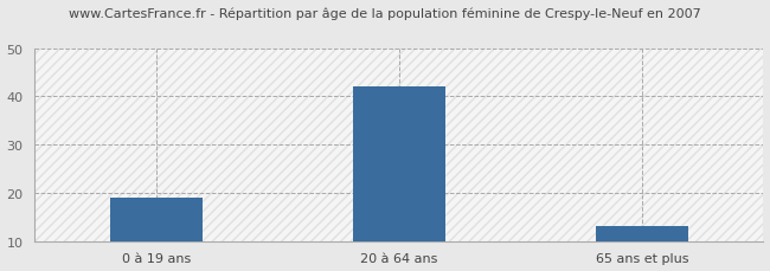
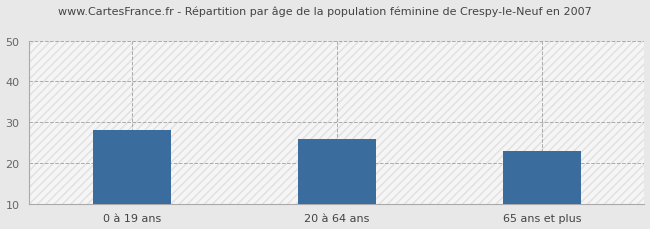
0 à 19 ans: 19 -> 28
20 à 64 ans: 42 -> 26
65 ans et plus: 13 -> 23
